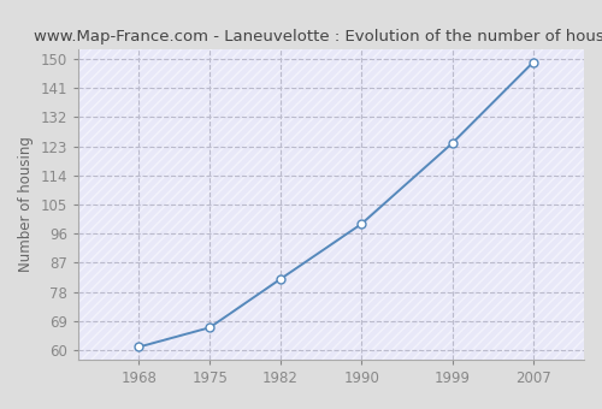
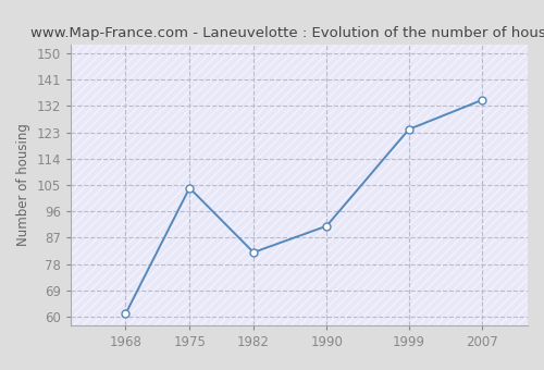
1975: 67 -> 104
1990: 99 -> 91
2007: 149 -> 134
